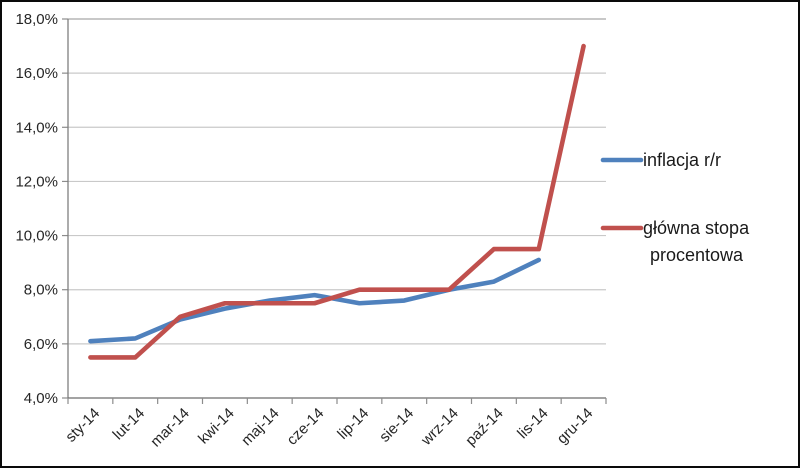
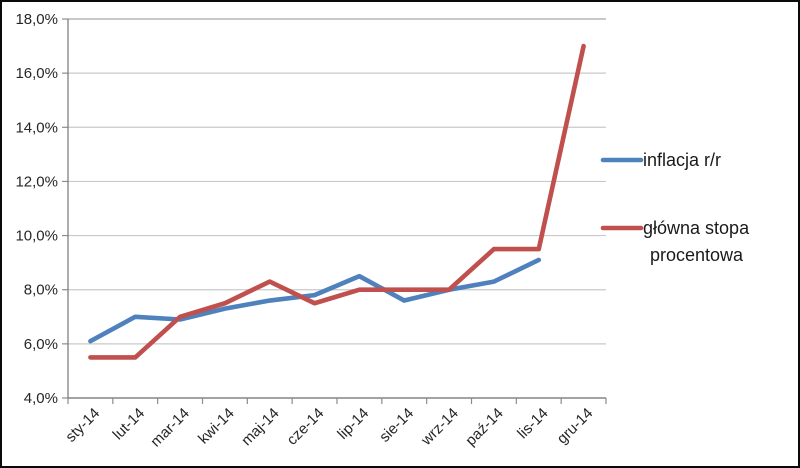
inflacja r/r/lut-14: 6,2% -> 7,0%
główna stopa procentowa/maj-14: 7,5% -> 8,3%
inflacja r/r/lip-14: 7,5% -> 8,5%
